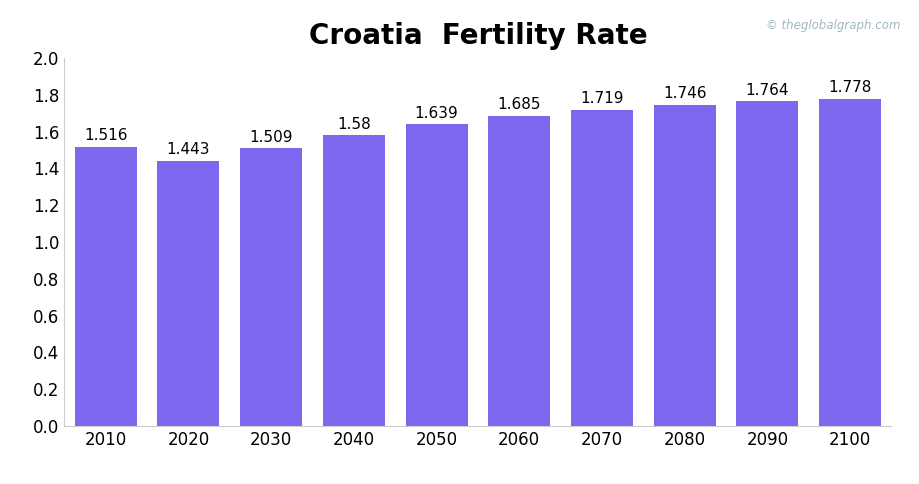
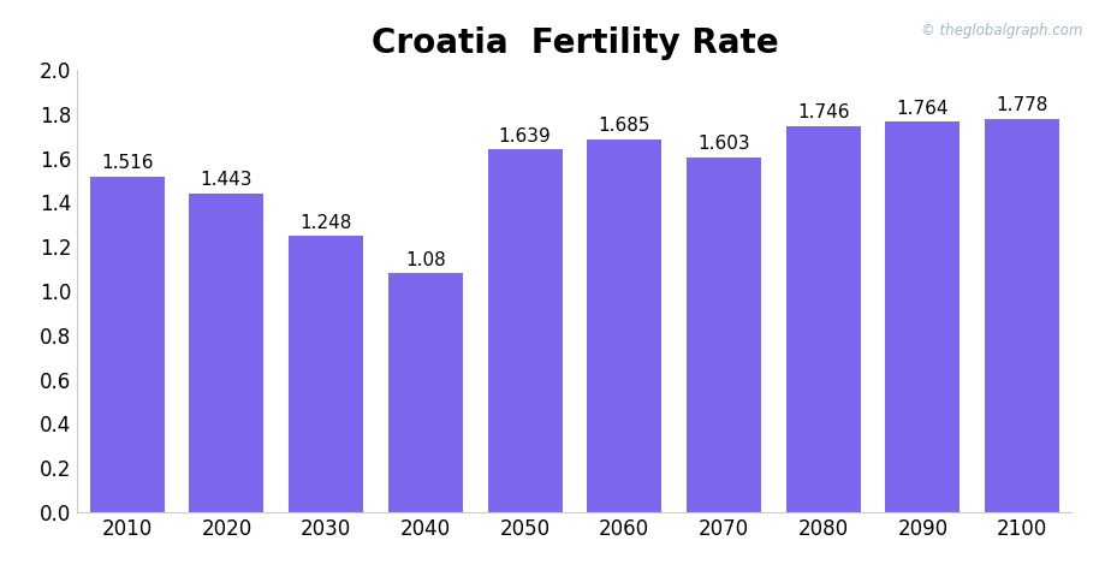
2030: 1.509 -> 1.248
2040: 1.58 -> 1.08
2070: 1.719 -> 1.603
